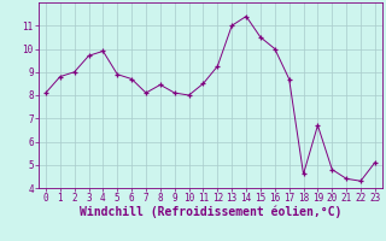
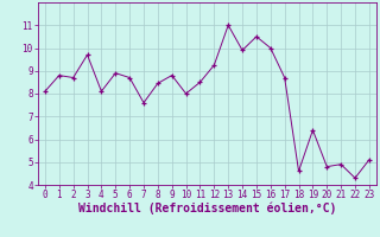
2: 9.0 -> 8.7
4: 9.9 -> 8.1
7: 8.1 -> 7.6
9: 8.1 -> 8.8
14: 11.4 -> 9.9
19: 6.7 -> 6.4
21: 4.4 -> 4.9
